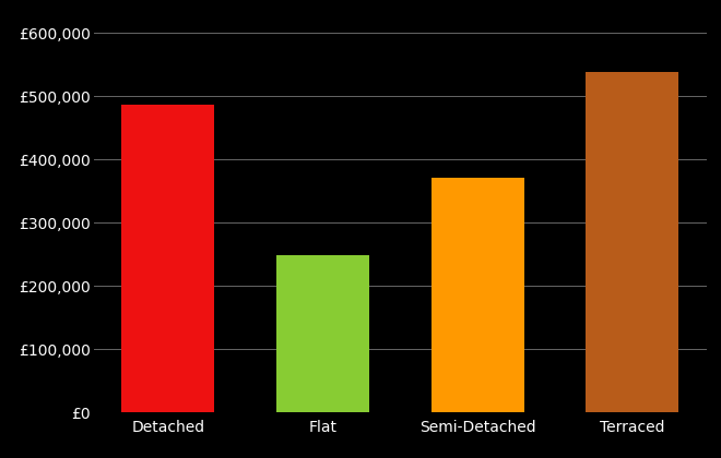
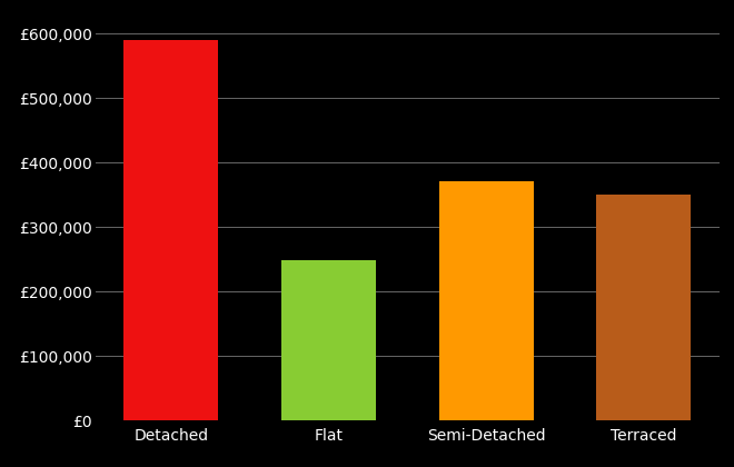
Detached: £486,000 -> £590,000
Terraced: £538,000 -> £350,000
